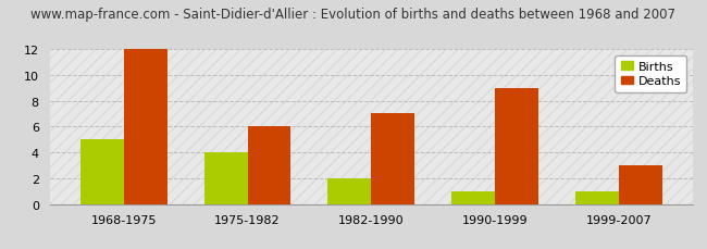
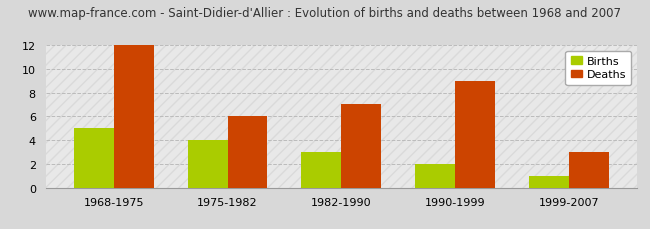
Births/1982-1990: 2 -> 3
Births/1990-1999: 1 -> 2
